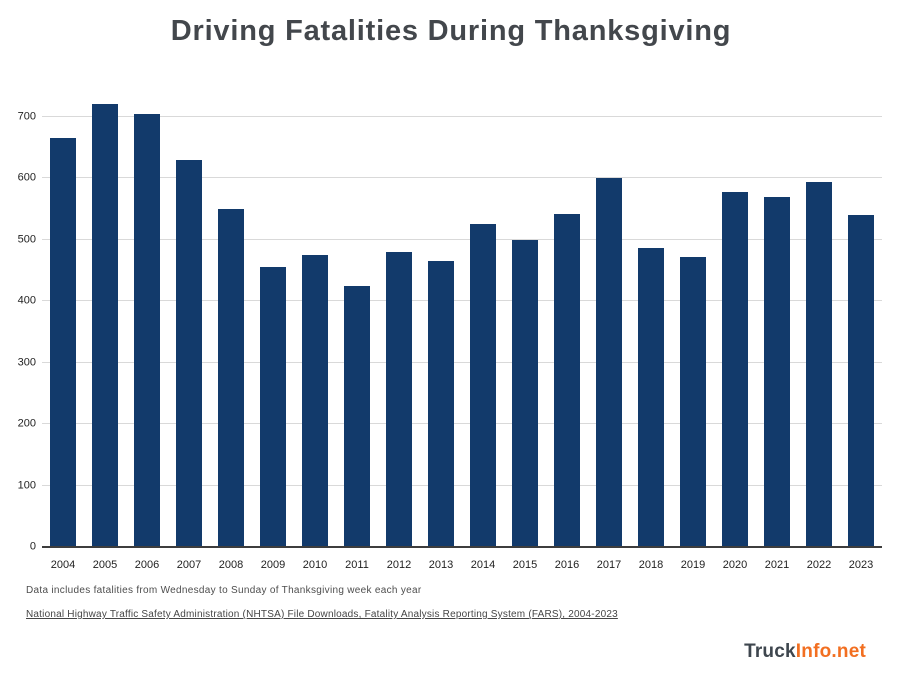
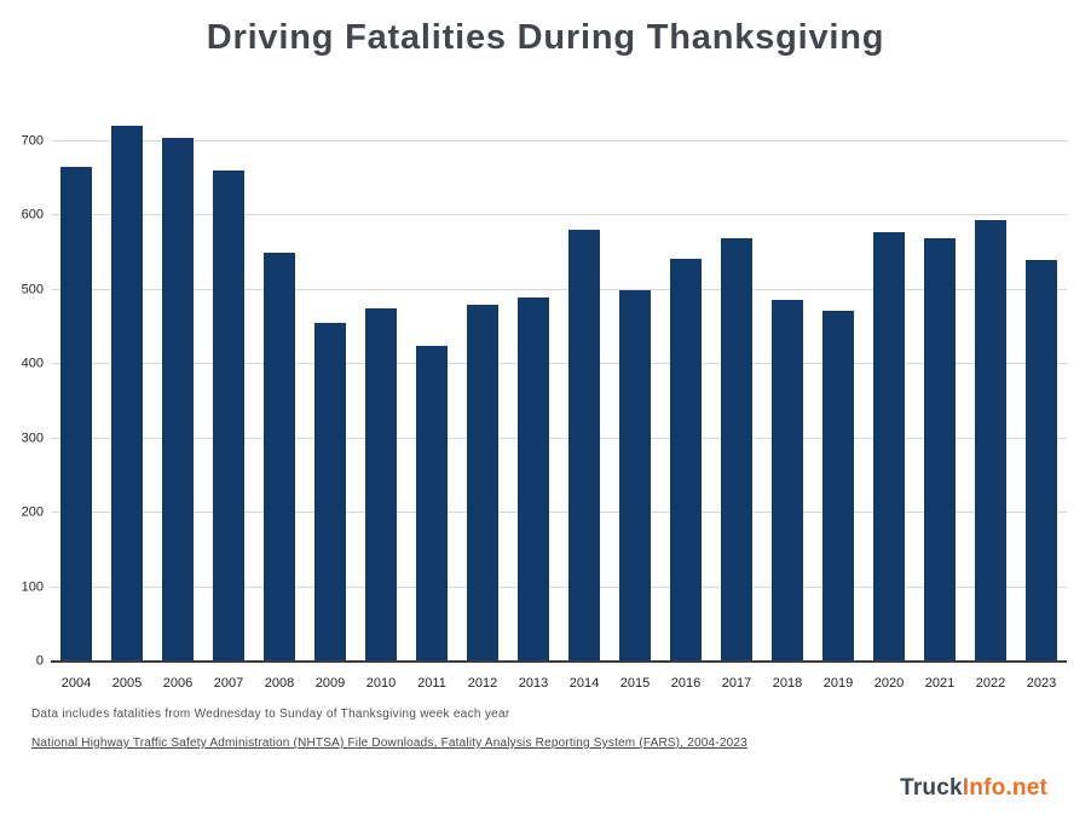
2007: 630 -> 660
2013: 460 -> 490
2014: 520 -> 580
2017: 600 -> 570
